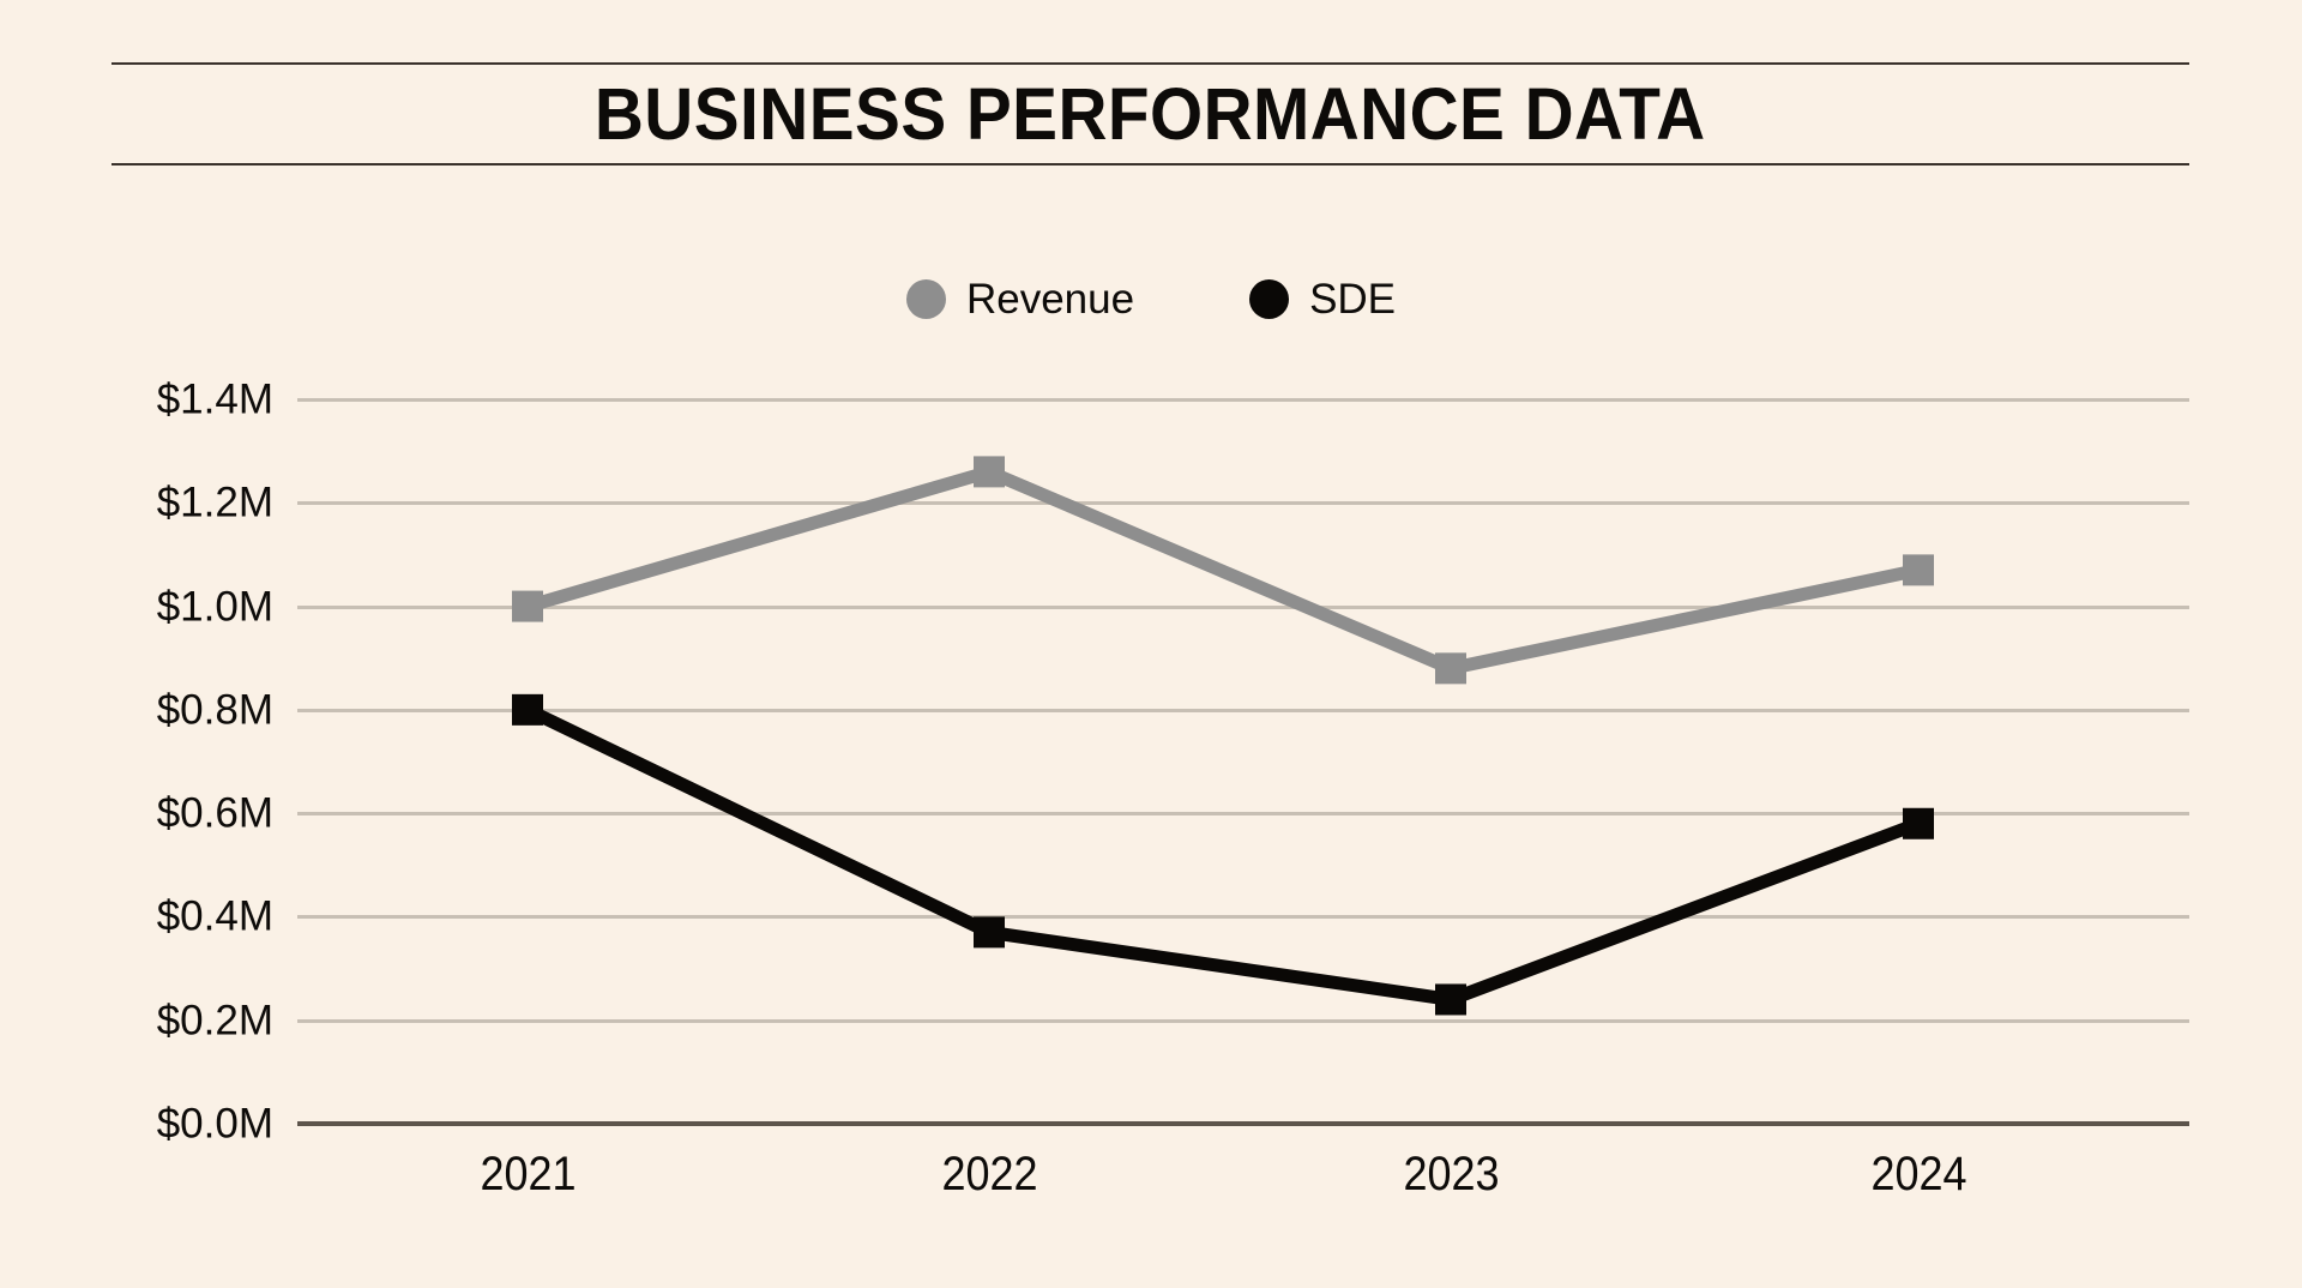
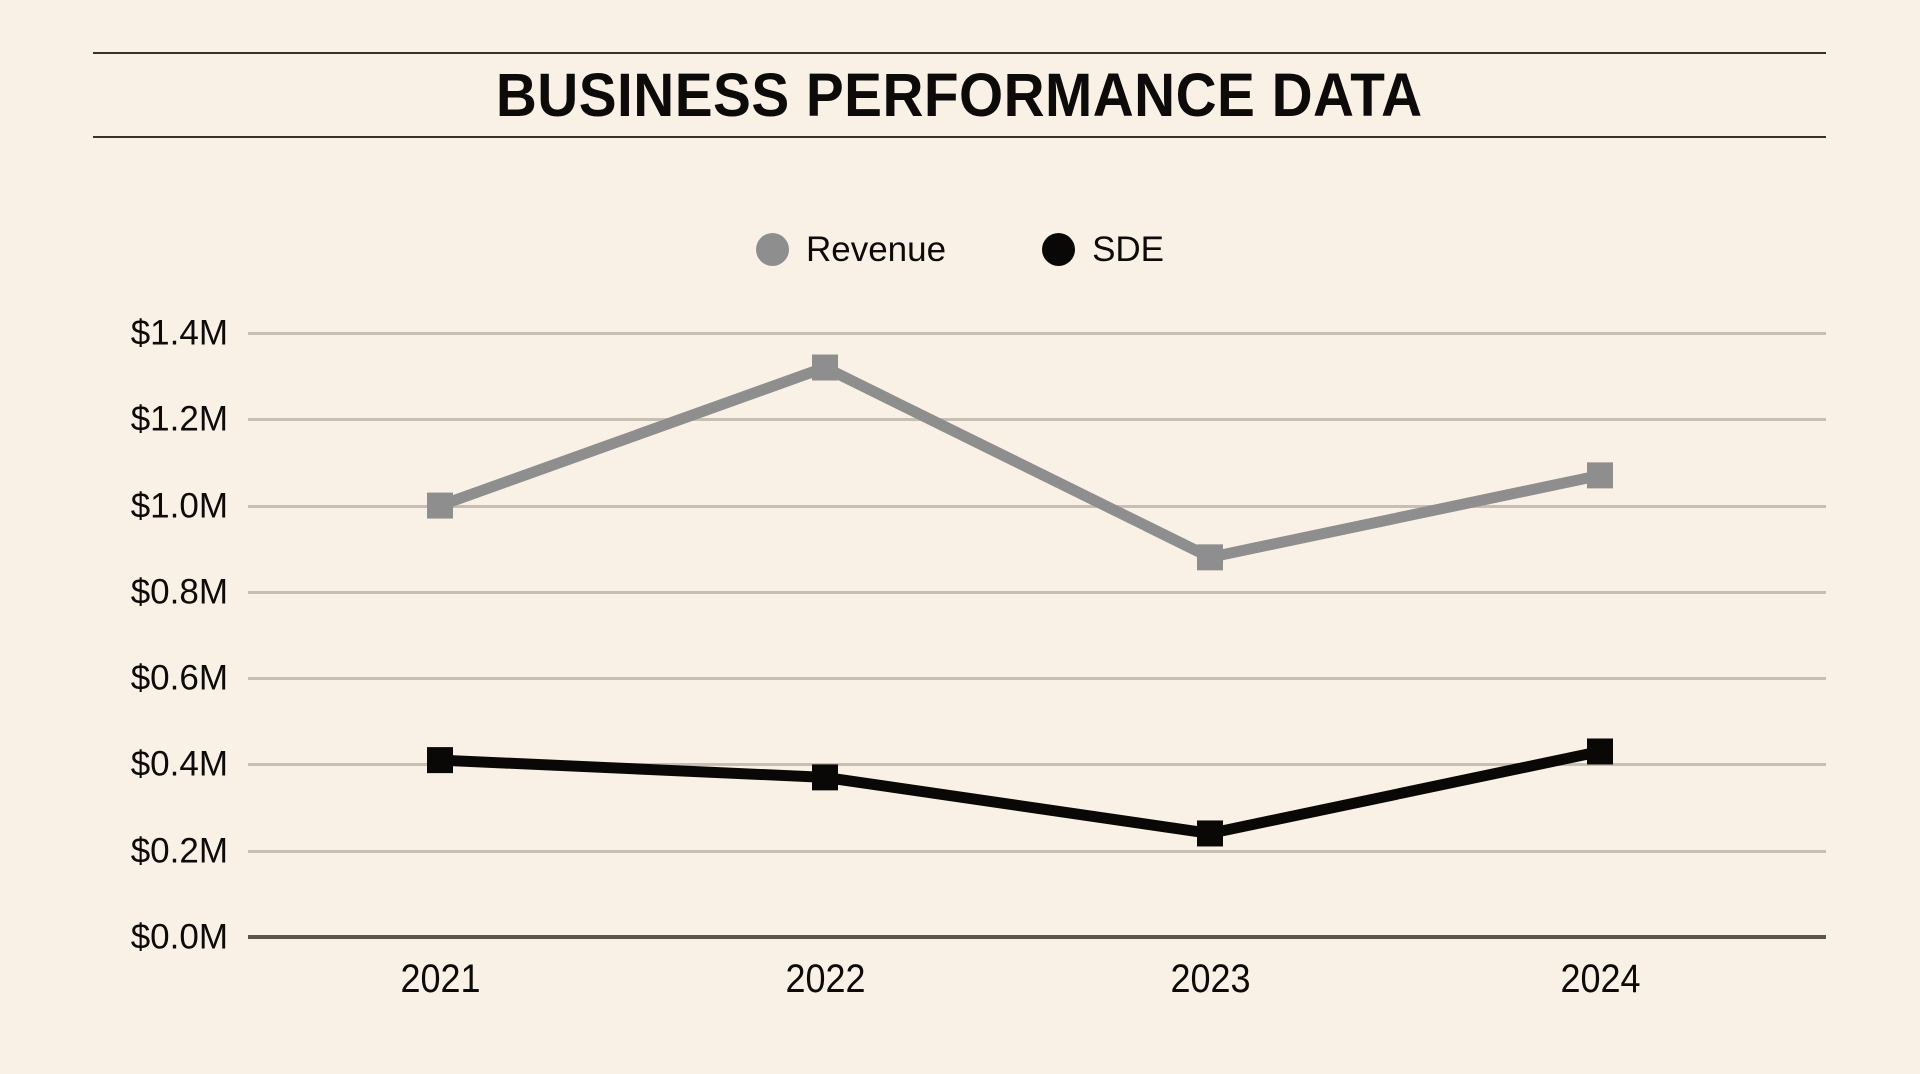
SDE/2021: $0.80M -> $0.41M
Revenue/2022: $1.26M -> $1.32M
SDE/2024: $0.58M -> $0.43M
